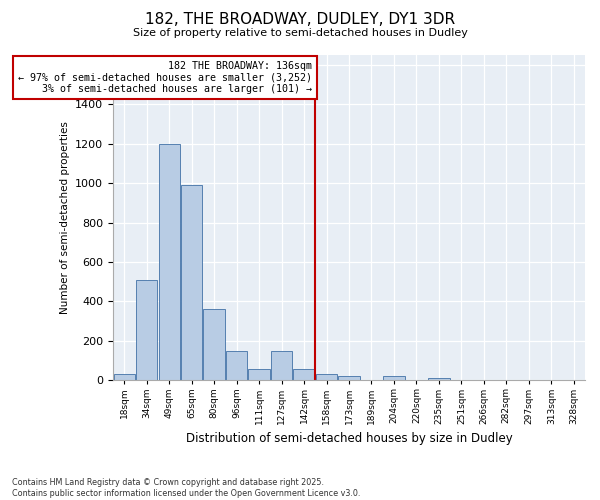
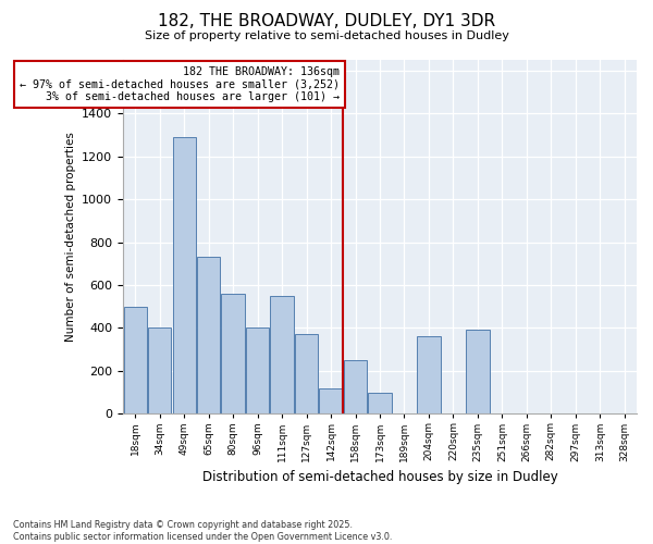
18sqm: 30 -> 500
34sqm: 510 -> 400
49sqm: 1200 -> 1290
65sqm: 990 -> 730
80sqm: 360 -> 560
96sqm: 150 -> 400
111sqm: 60 -> 550
127sqm: 150 -> 370
142sqm: 60 -> 120
158sqm: 30 -> 250
173sqm: 20 -> 100
204sqm: 20 -> 360
235sqm: 10 -> 390
